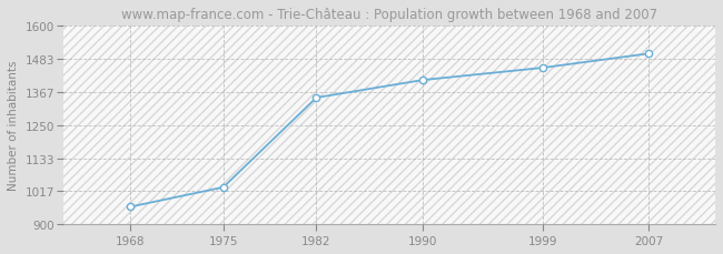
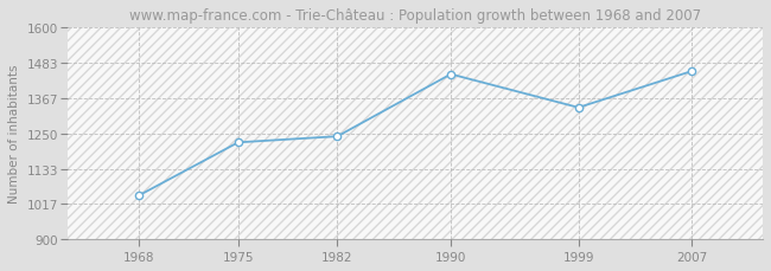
1968: 962 -> 1045
1975: 1031 -> 1220
1982: 1346 -> 1240
1990: 1408 -> 1445
1999: 1451 -> 1335
2007: 1501 -> 1455
